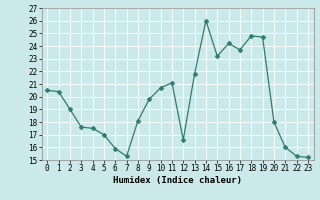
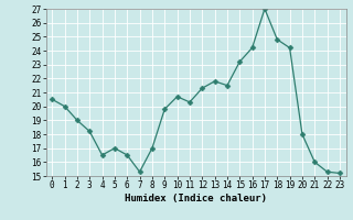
1: 20.4 -> 20.0
3: 17.6 -> 18.2
4: 17.5 -> 16.5
6: 15.9 -> 16.5
8: 18.1 -> 17.0
11: 21.1 -> 20.3
12: 16.6 -> 21.3
14: 26.0 -> 21.5
17: 23.7 -> 27.0
19: 24.7 -> 24.2
